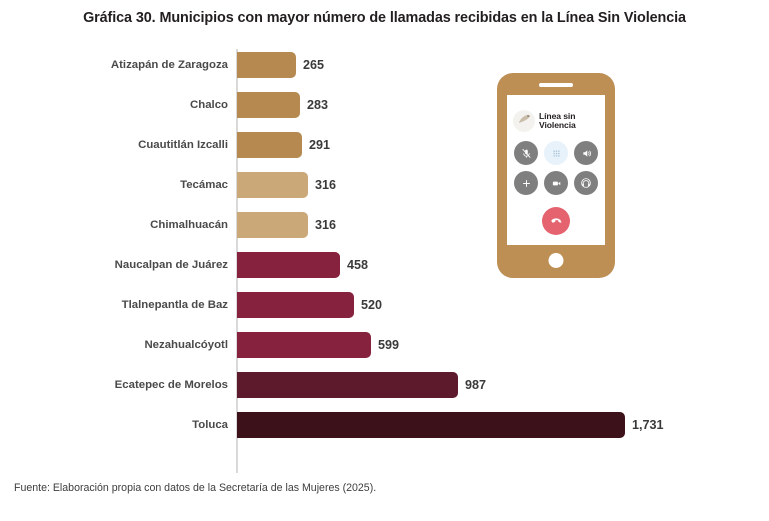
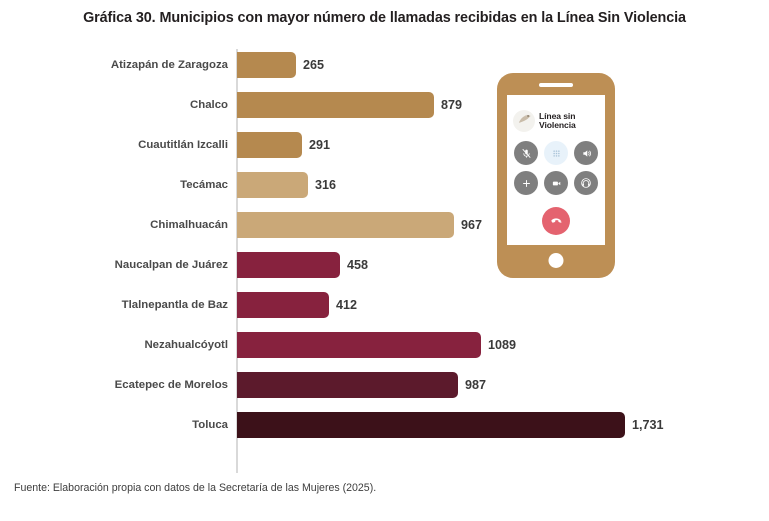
Chalco: 283 -> 879
Chimalhuacán: 316 -> 967
Tlalnepantla de Baz: 520 -> 412
Nezahualcóyotl: 599 -> 1089
